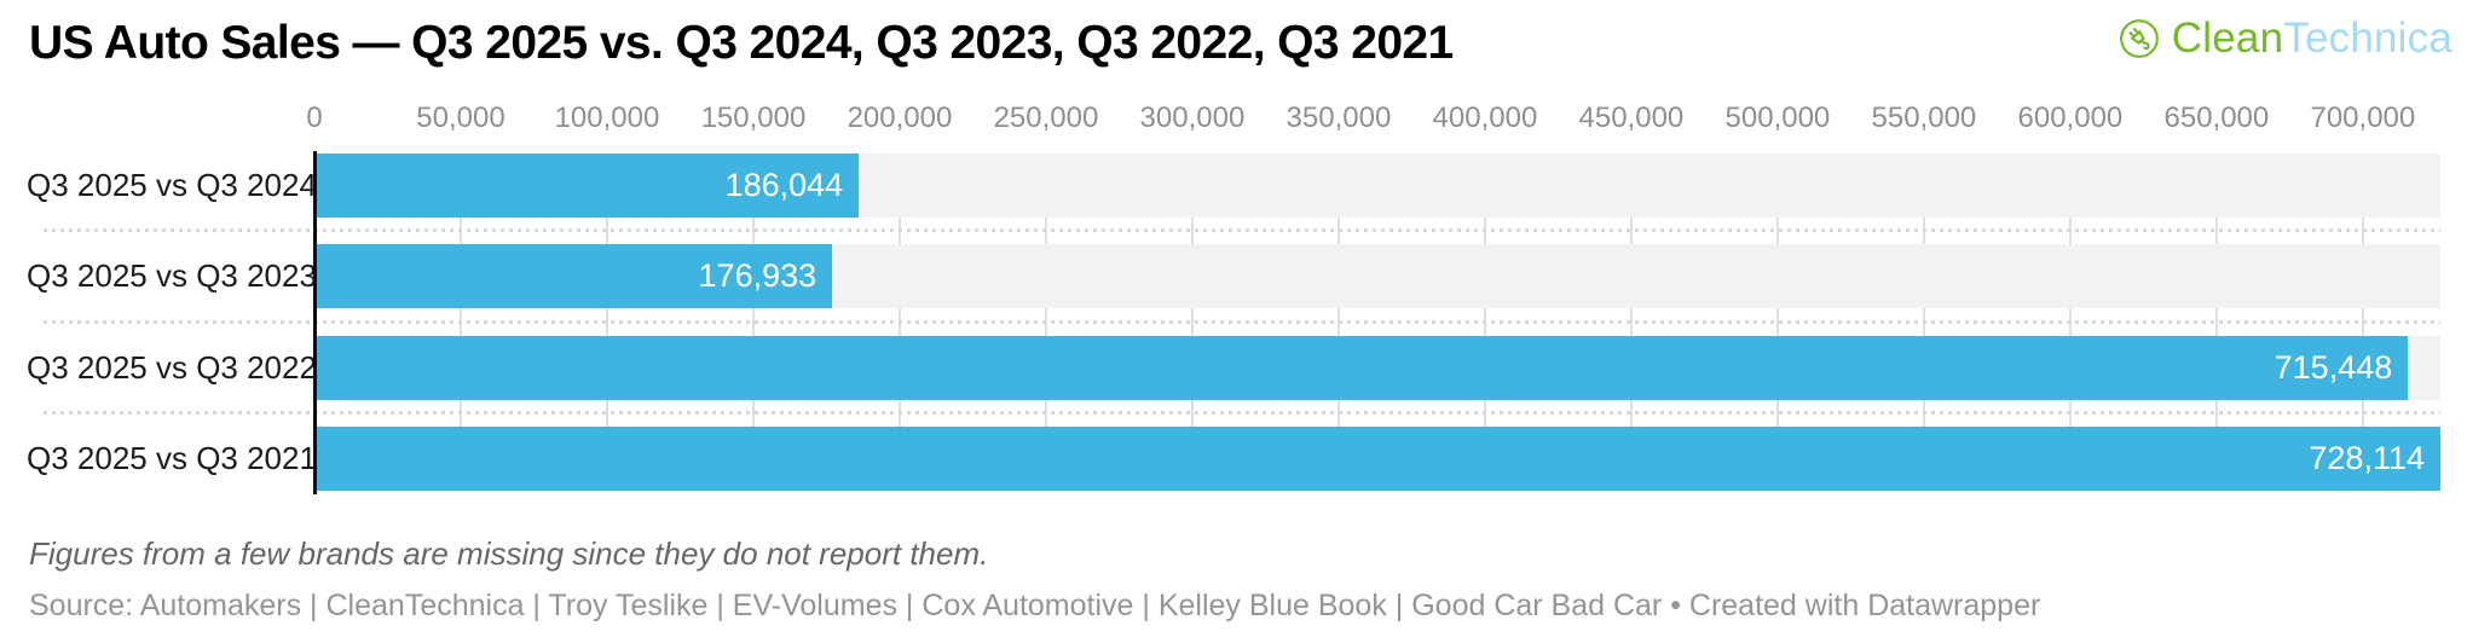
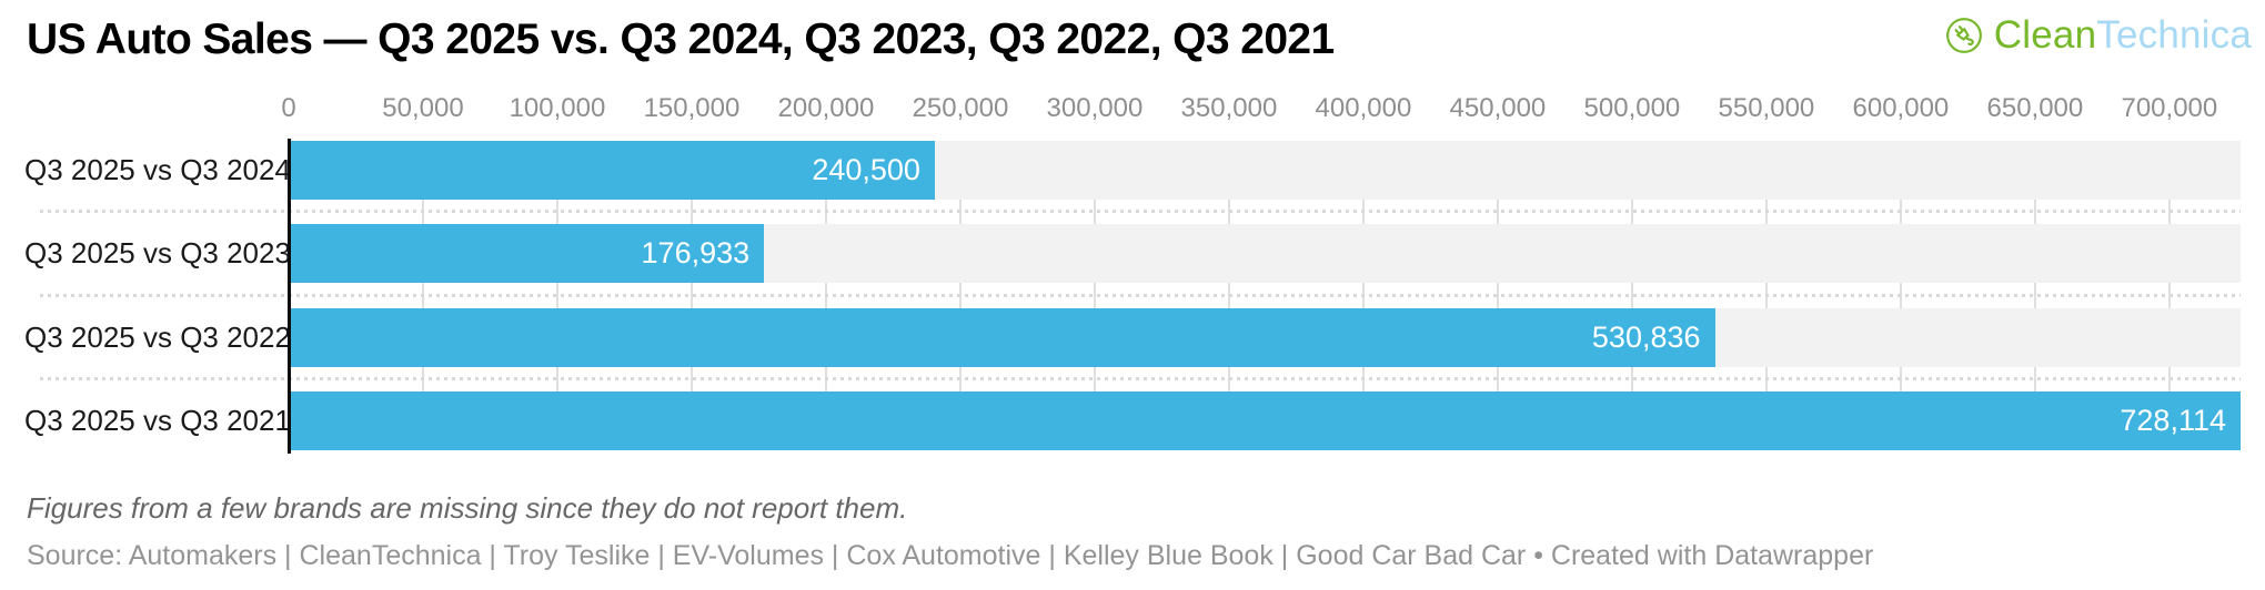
Q3 2025 vs Q3 2024: 186,044 -> 240,500
Q3 2025 vs Q3 2022: 715,448 -> 530,836
